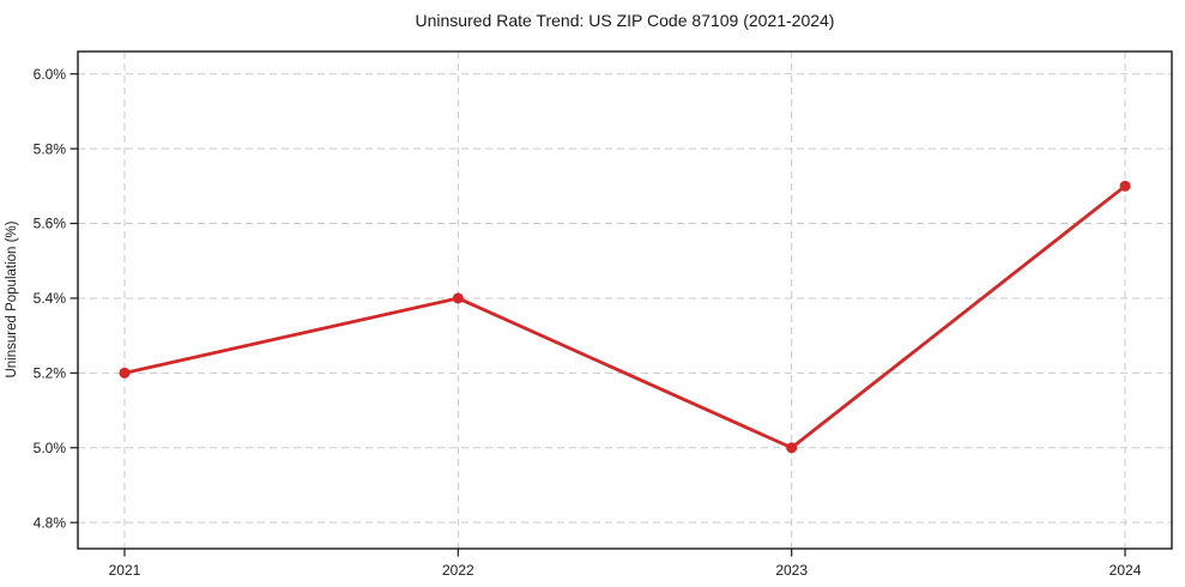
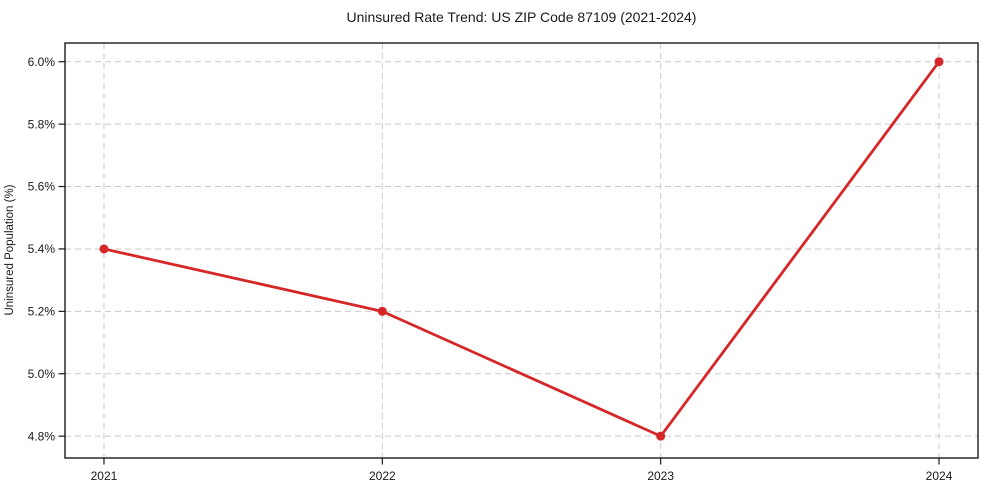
2021: 5.2% -> 5.4%
2022: 5.4% -> 5.2%
2023: 5.0% -> 4.8%
2024: 5.7% -> 6.0%
